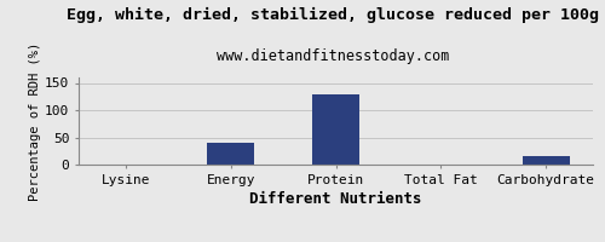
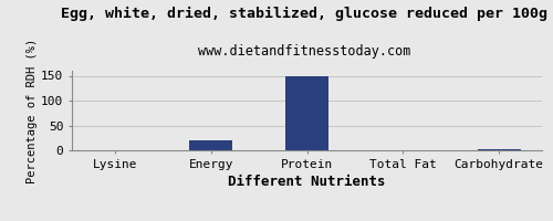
Energy: 40 -> 19
Protein: 130 -> 150
Carbohydrate: 15 -> 3
